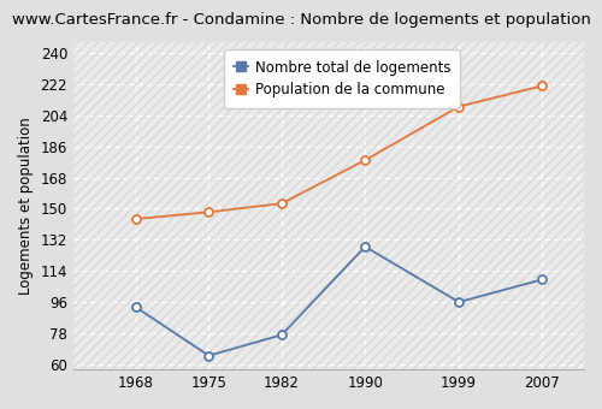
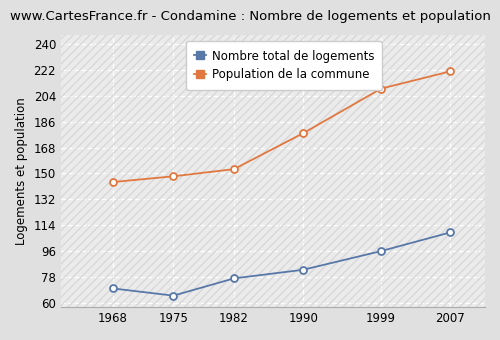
Nombre total de logements/1968: 93 -> 70
Nombre total de logements/1990: 128 -> 83
